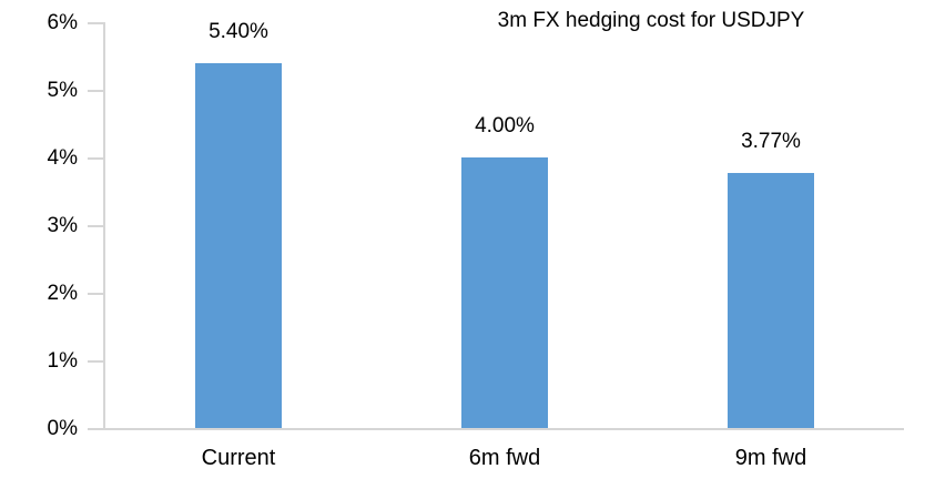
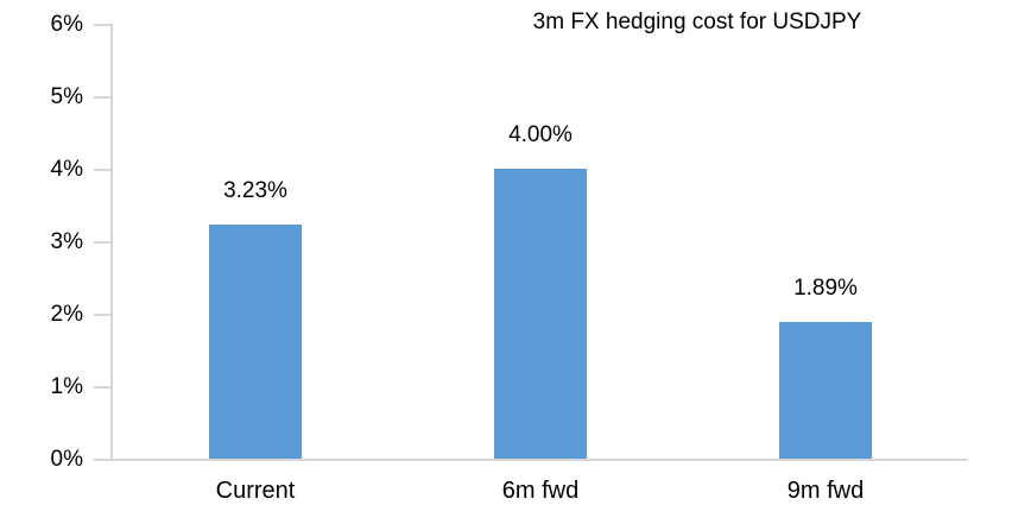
Current: 5.40% -> 3.23%
9m fwd: 3.77% -> 1.89%
